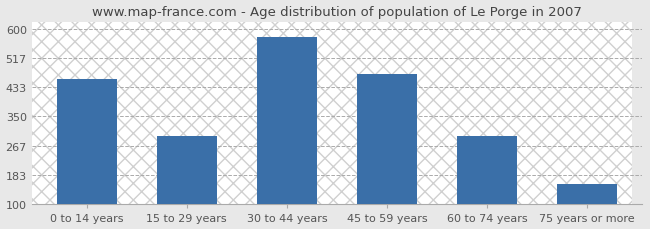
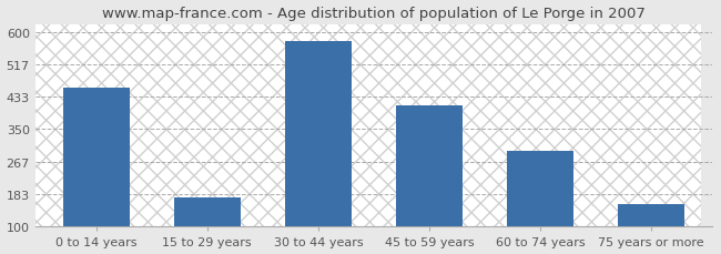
15 to 29 years: 295 -> 175
45 to 59 years: 470 -> 410
